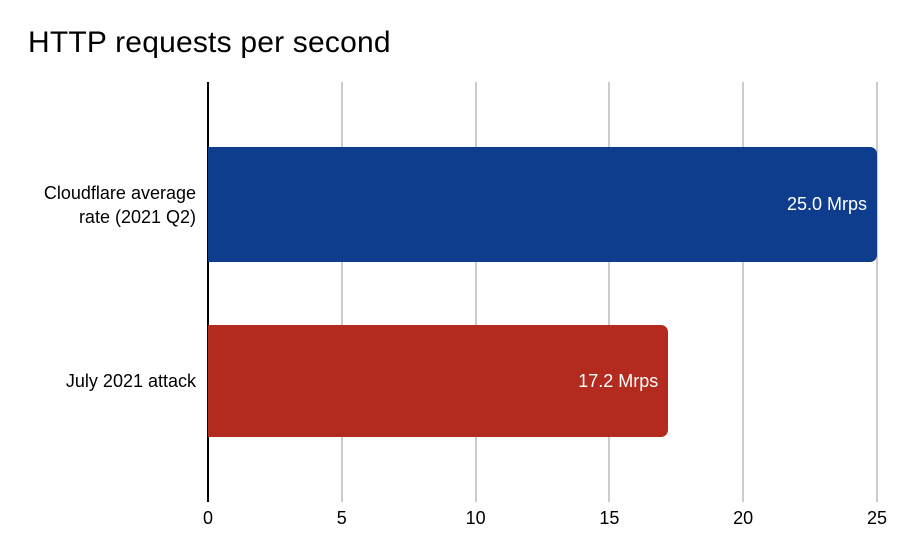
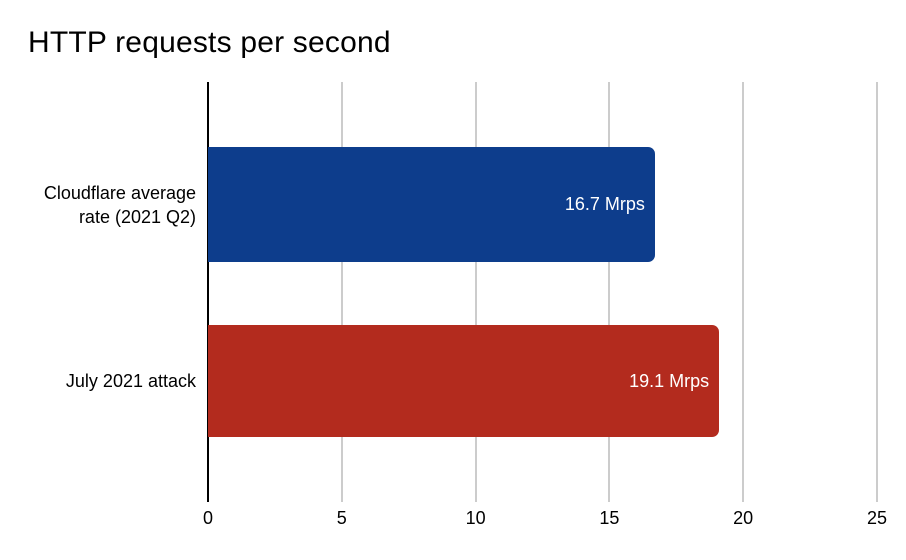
Cloudflare average rate (2021 Q2): 25.0 -> 16.7
July 2021 attack: 17.2 -> 19.1
